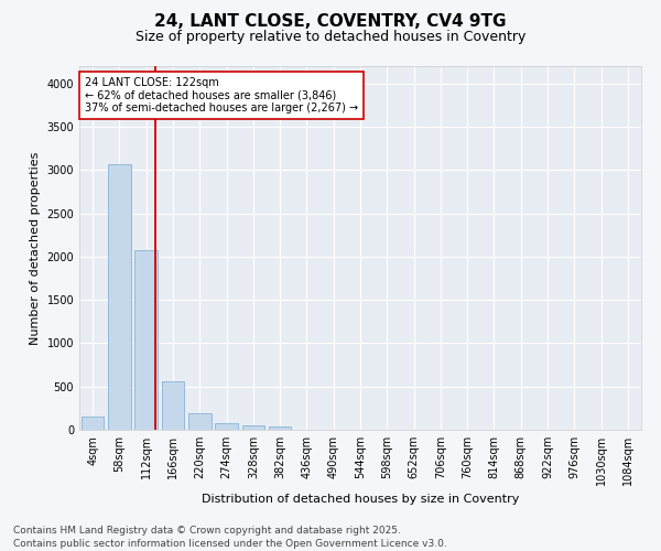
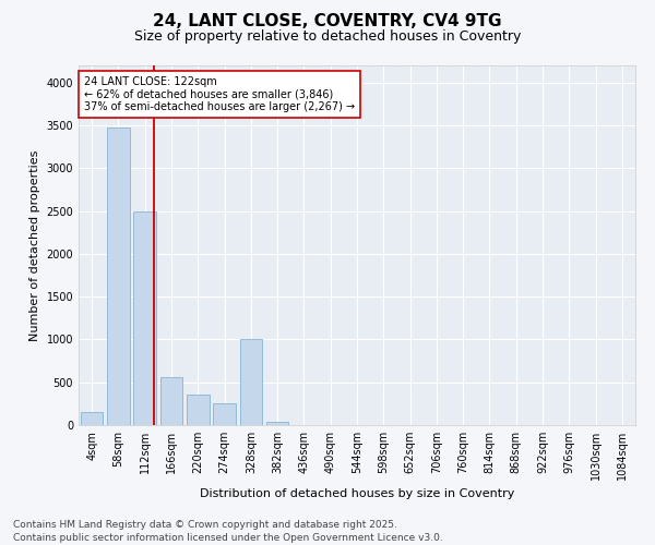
58sqm: 3070 -> 3480
112sqm: 2070 -> 2500
220sqm: 190 -> 360
274sqm: 80 -> 260
328sqm: 60 -> 1000
